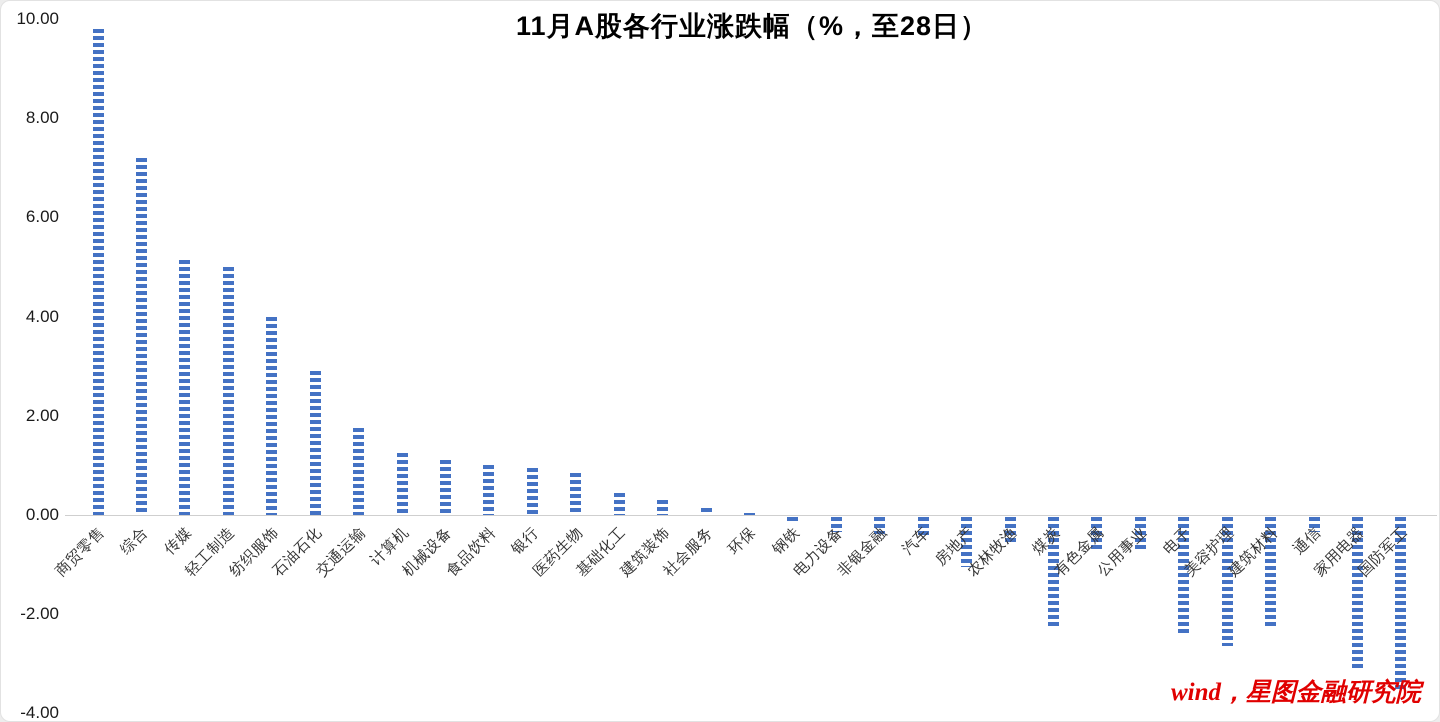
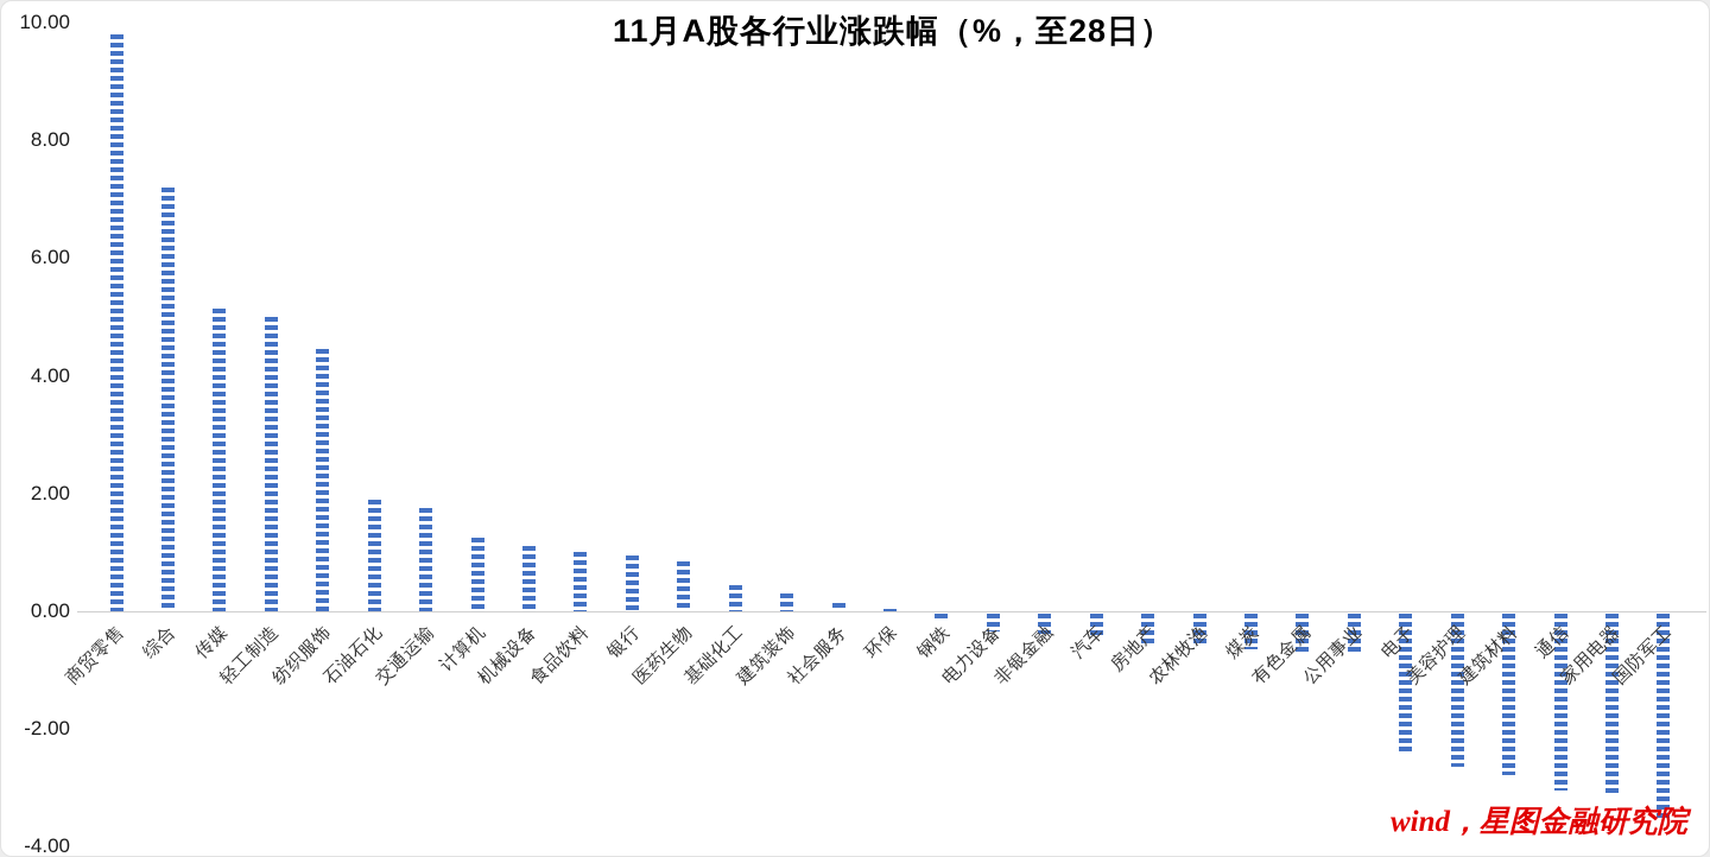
纺织服饰: 4.0 -> 4.5
石油石化: 2.9 -> 1.9
房地产: -1.0 -> -0.5
煤炭: -2.2 -> -0.6
建筑材料: -2.2 -> -2.8
通信: -0.3 -> -3.0
